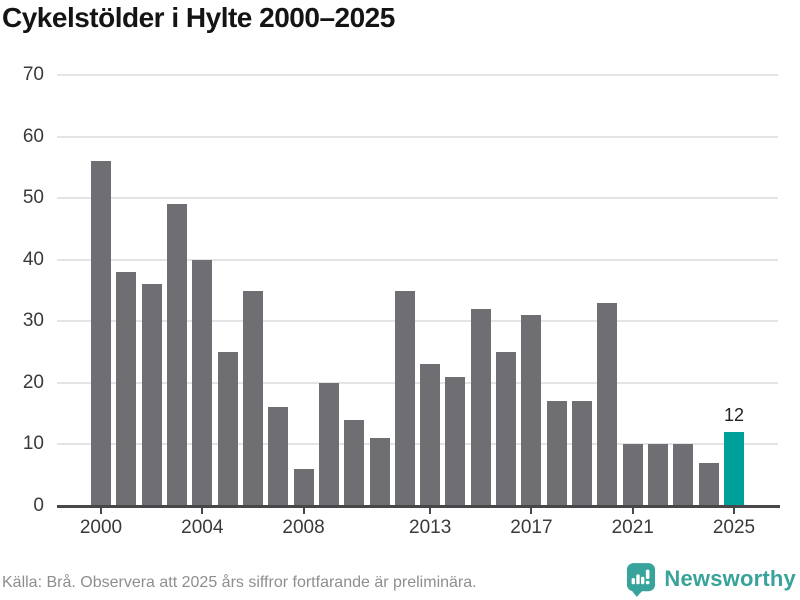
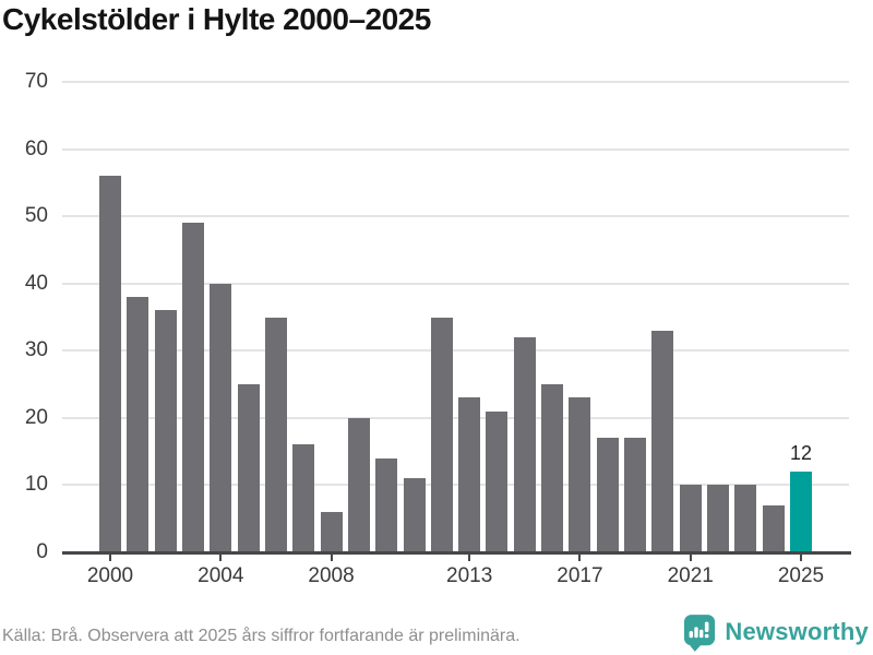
2017: 31 -> 23
